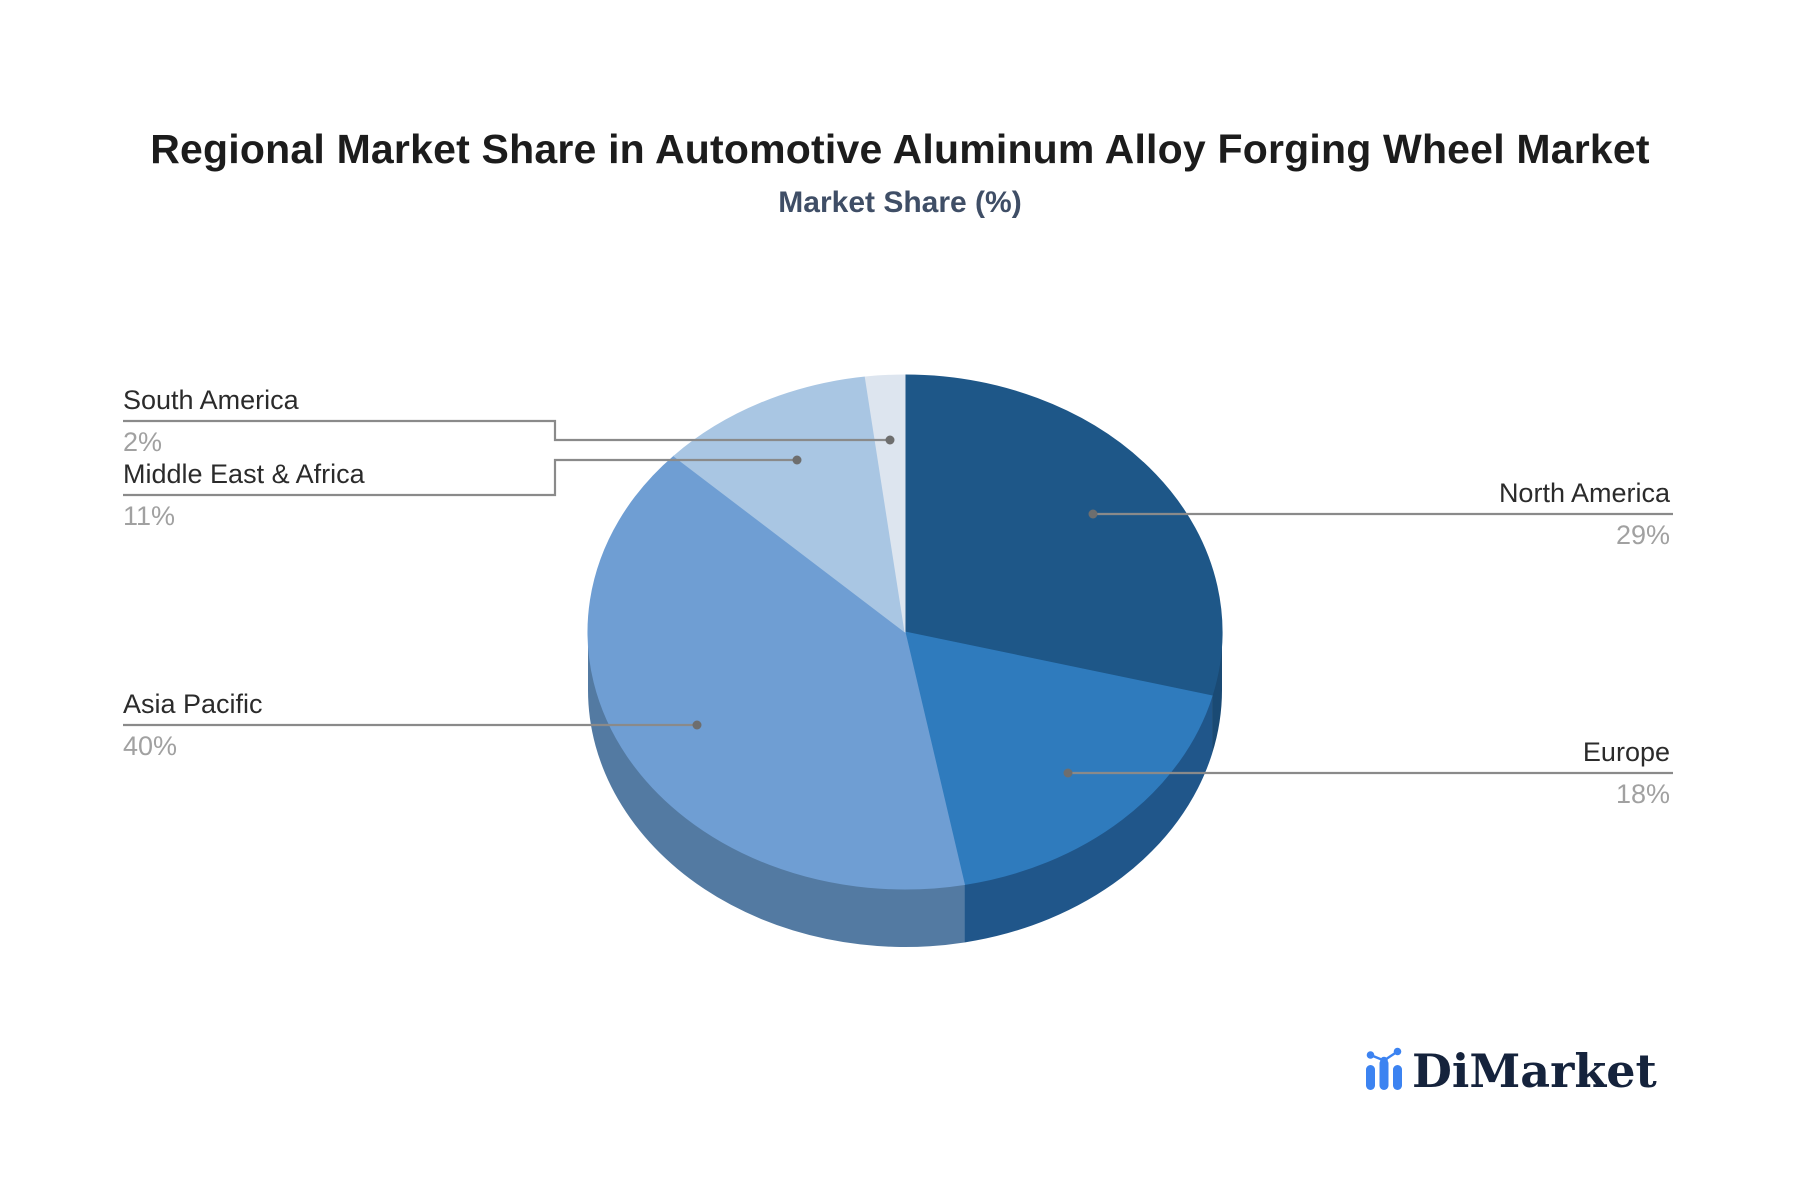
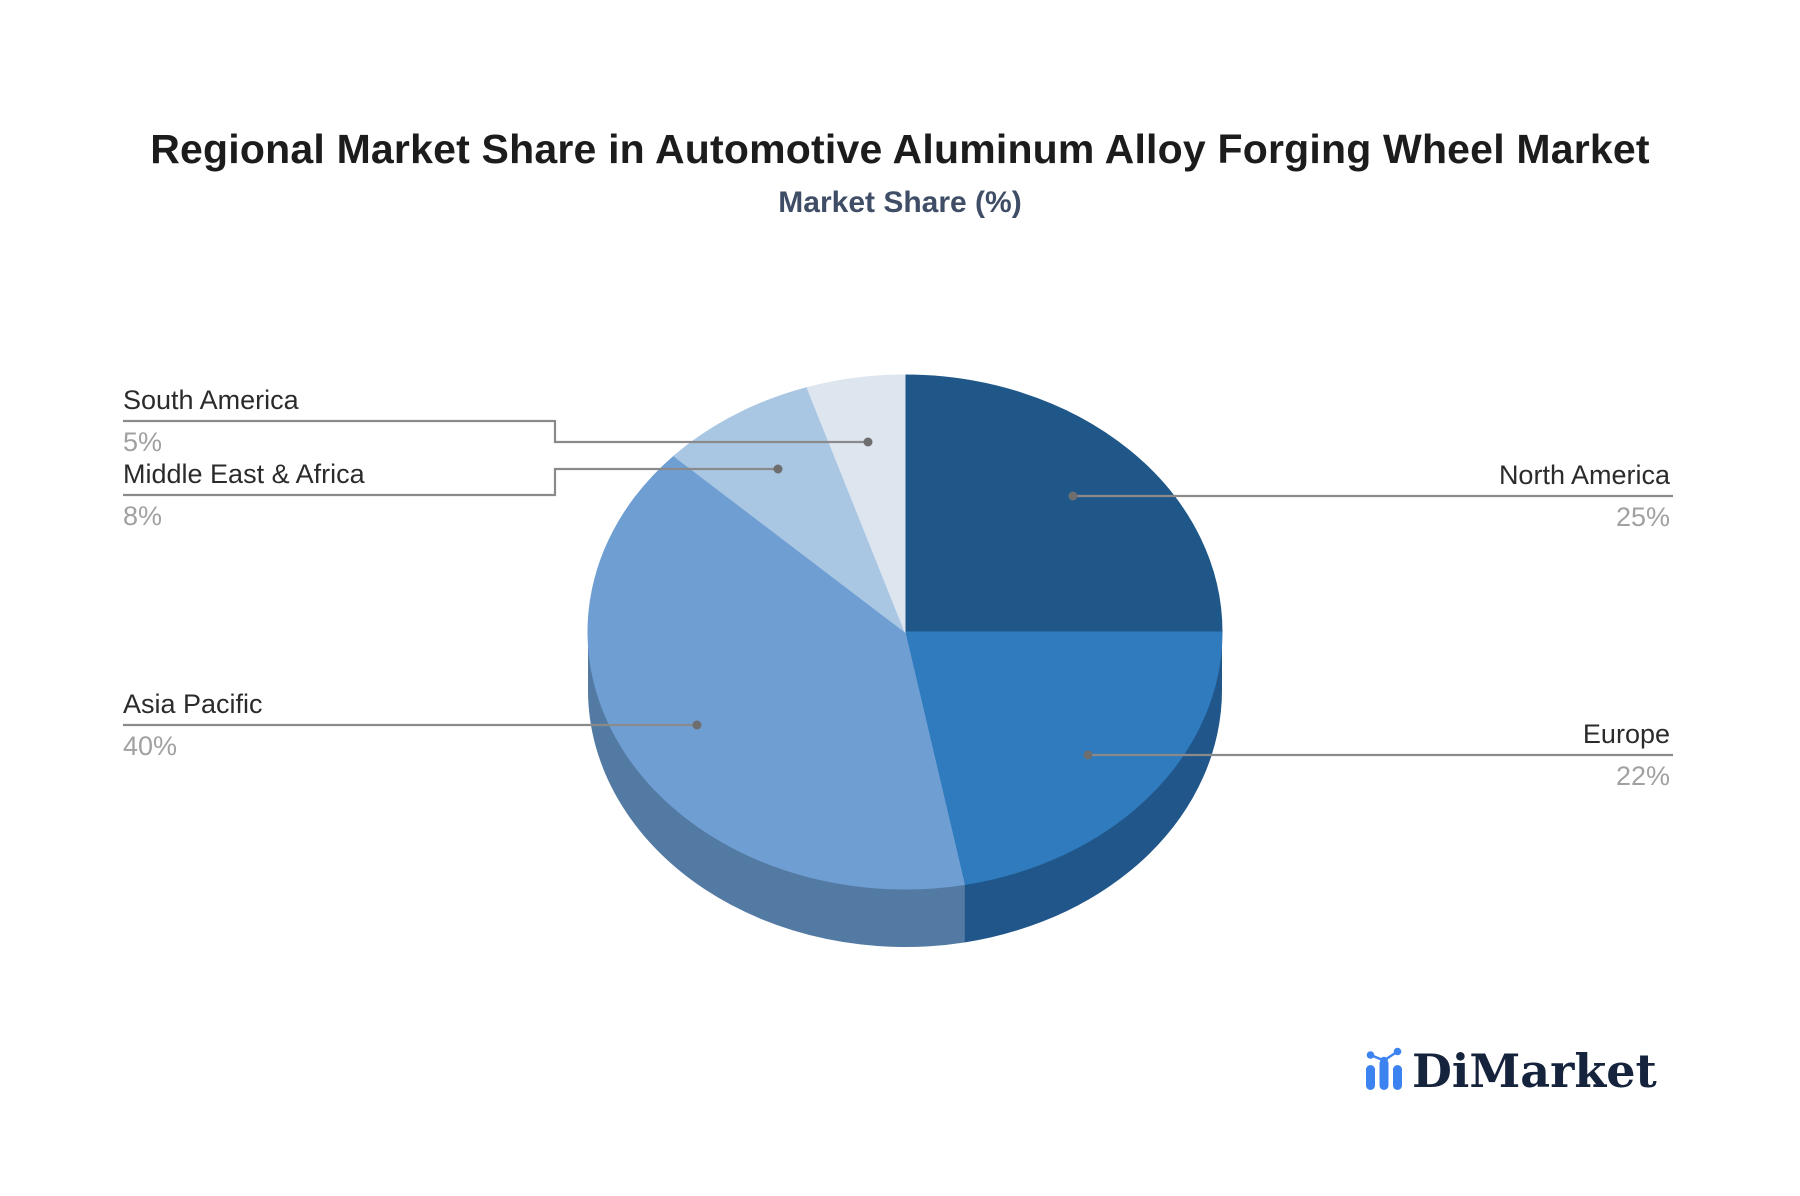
North America: 29% -> 25%
Europe: 18% -> 22%
Middle East & Africa: 11% -> 8%
South America: 2% -> 5%
